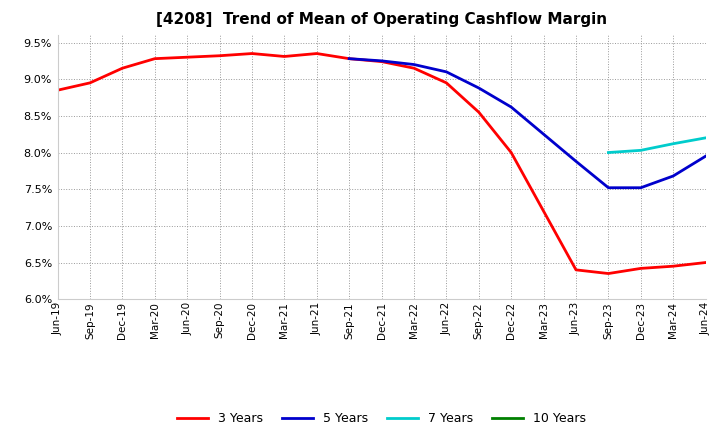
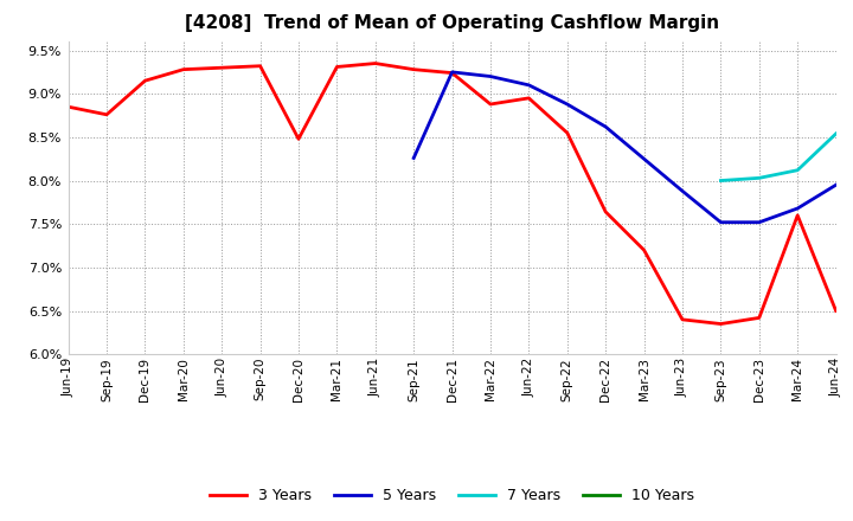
3 Years/Sep-19: 8.95% -> 8.76%
3 Years/Dec-20: 9.35% -> 8.48%
5 Years/Sep-21: 9.28% -> 8.26%
3 Years/Mar-22: 9.15% -> 8.88%
3 Years/Dec-22: 8.00% -> 7.64%
3 Years/Mar-24: 6.45% -> 7.60%
7 Years/Jun-24: 8.20% -> 8.54%
